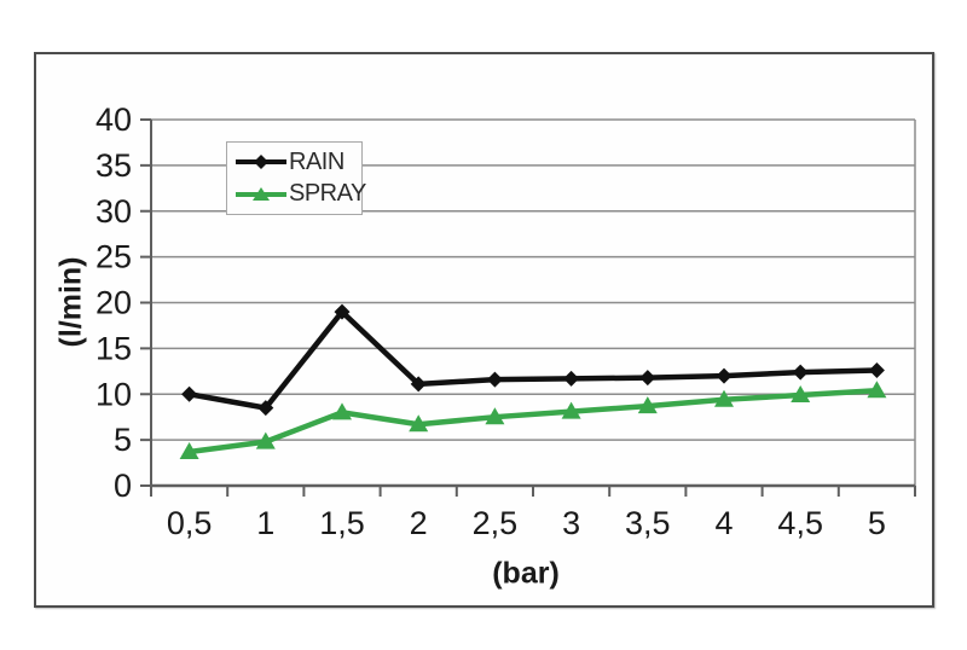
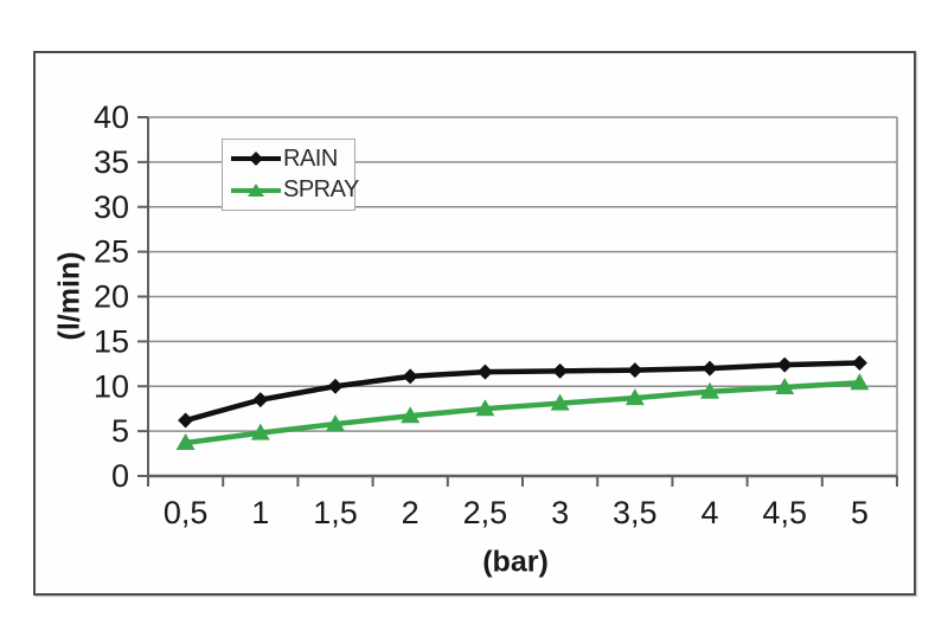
RAIN/0,5: 10 -> 6
RAIN/1,5: 19 -> 10
SPRAY/1,5: 8 -> 6
